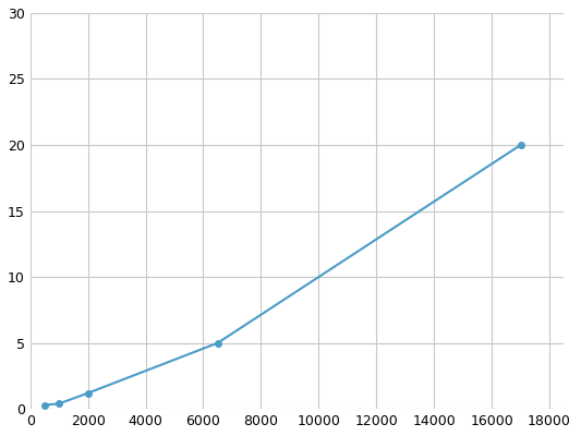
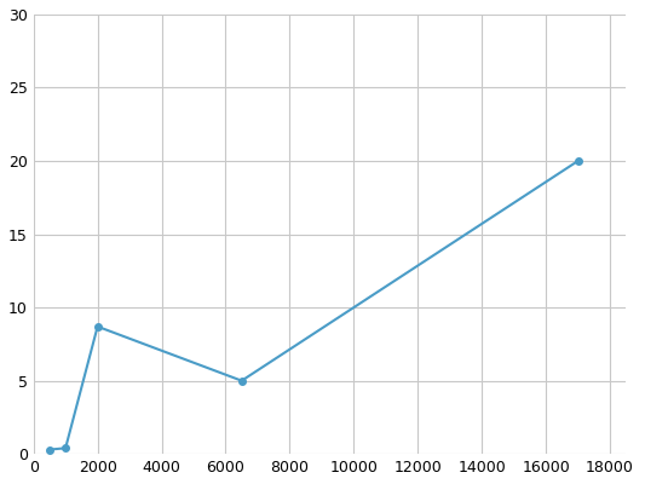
2000: 1.2 -> 8.7
